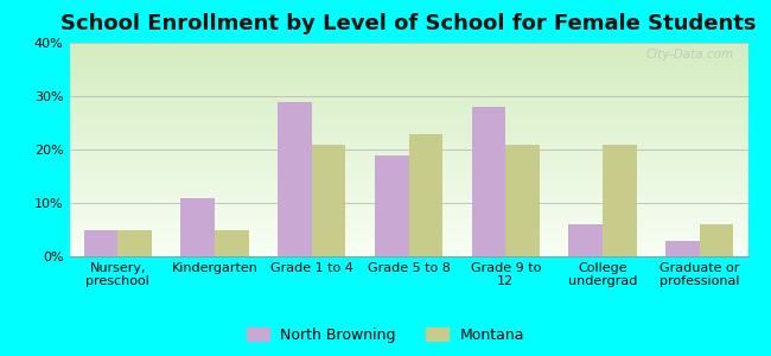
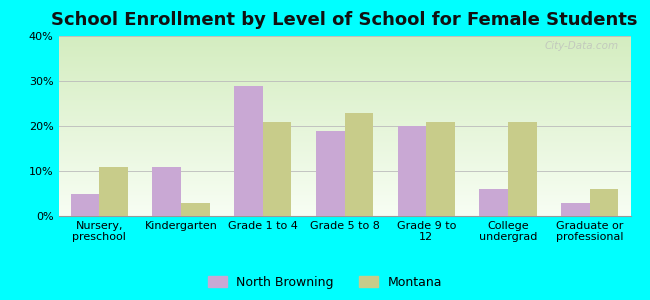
Montana/Nursery, preschool: 5% -> 11%
Montana/Kindergarten: 5% -> 3%
North Browning/Grade 9 to 12: 28% -> 20%
